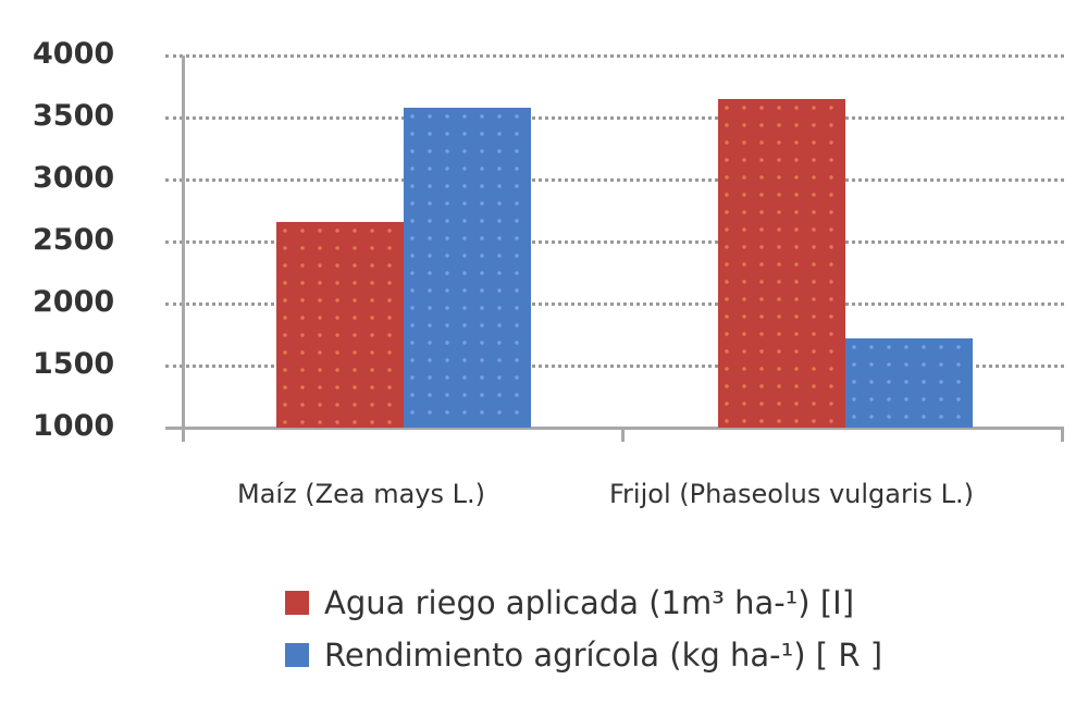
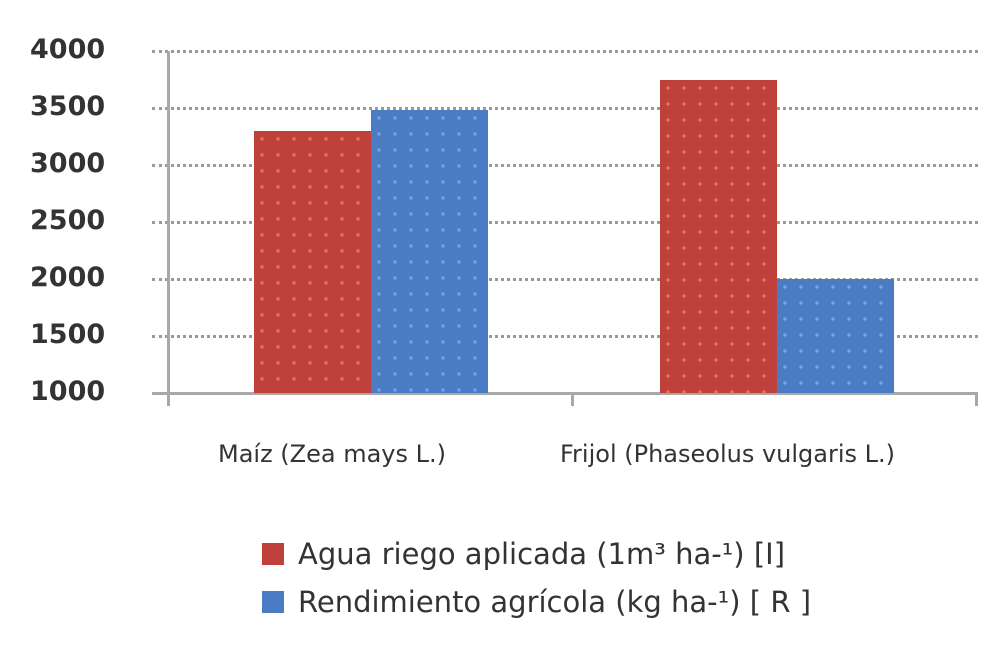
Agua riego aplicada (1m³ ha-¹) [I]/Maíz (Zea mays L.): 2660 -> 3300
Rendimiento agrícola (kg ha-¹) [ R ]/Maíz (Zea mays L.): 3580 -> 3480
Agua riego aplicada (1m³ ha-¹) [I]/Frijol (Phaseolus vulgaris L.): 3650 -> 3750
Rendimiento agrícola (kg ha-¹) [ R ]/Frijol (Phaseolus vulgaris L.): 1720 -> 2000
